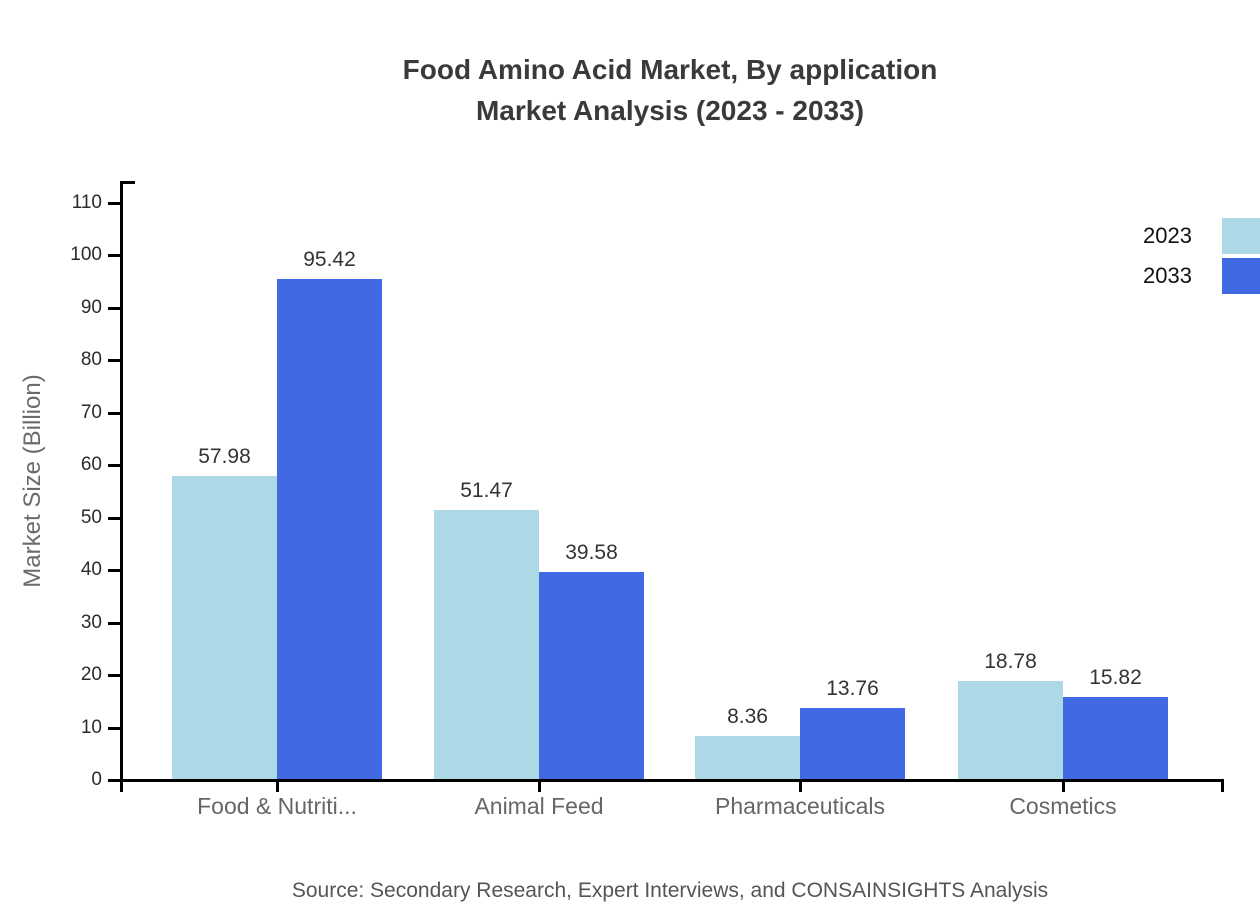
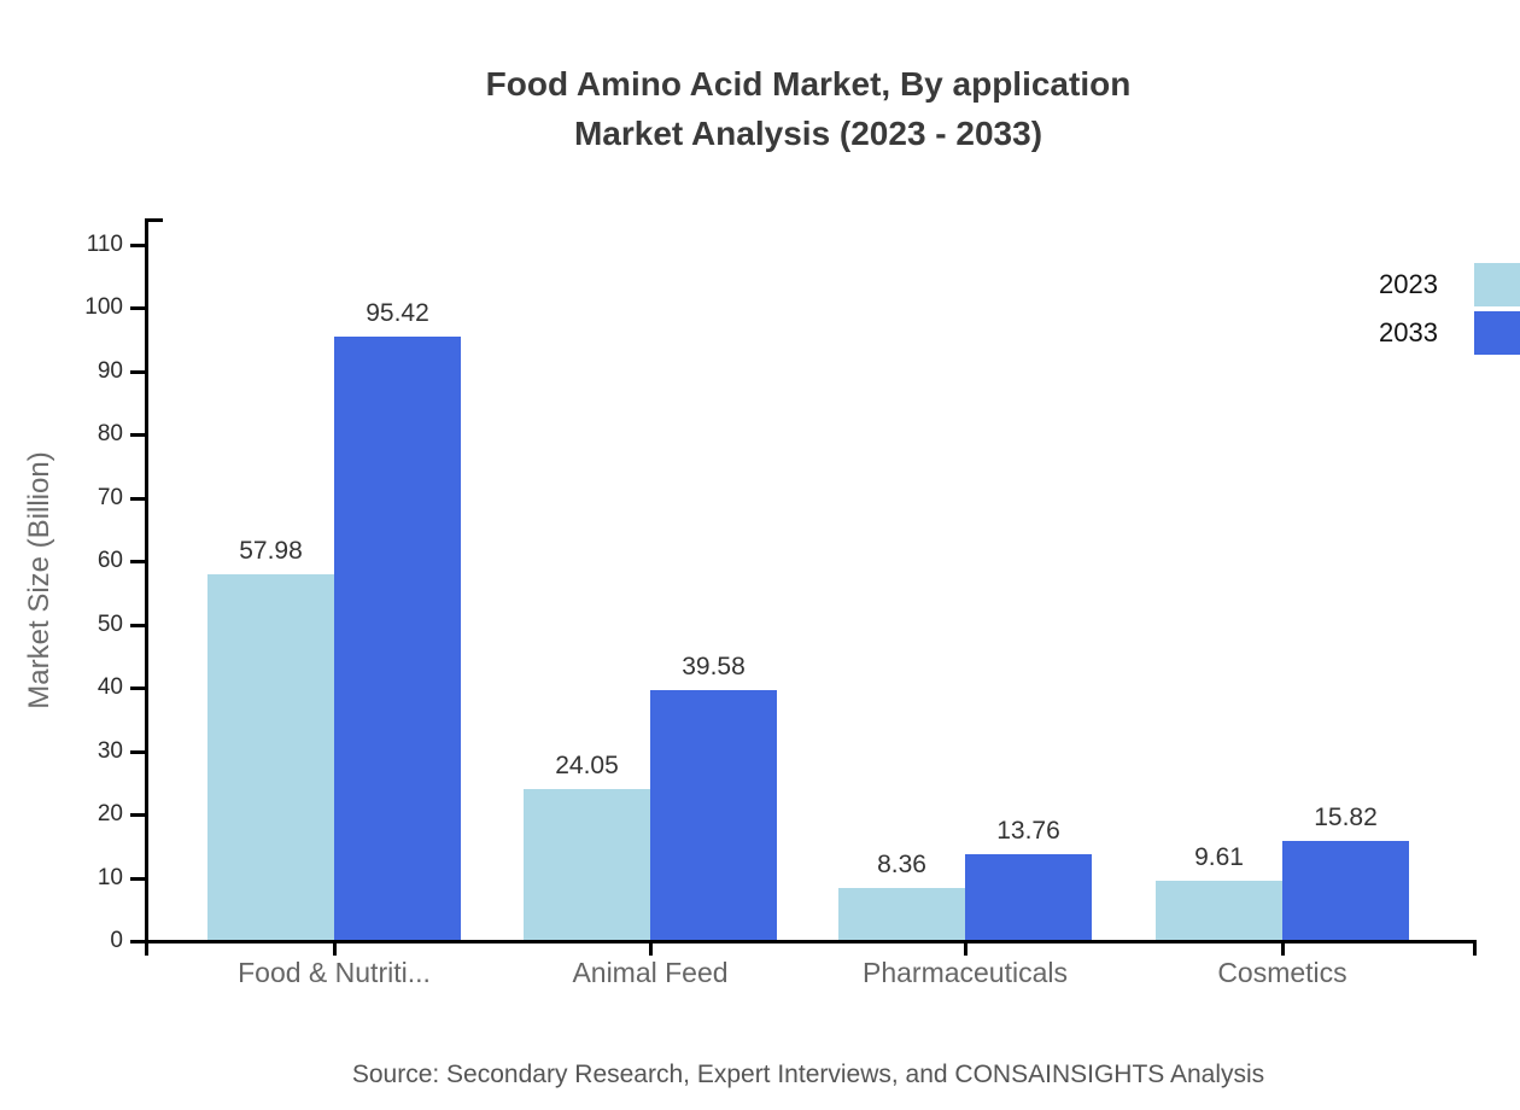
2023/Animal Feed: 51.47 -> 24.05
2023/Cosmetics: 18.78 -> 9.61
